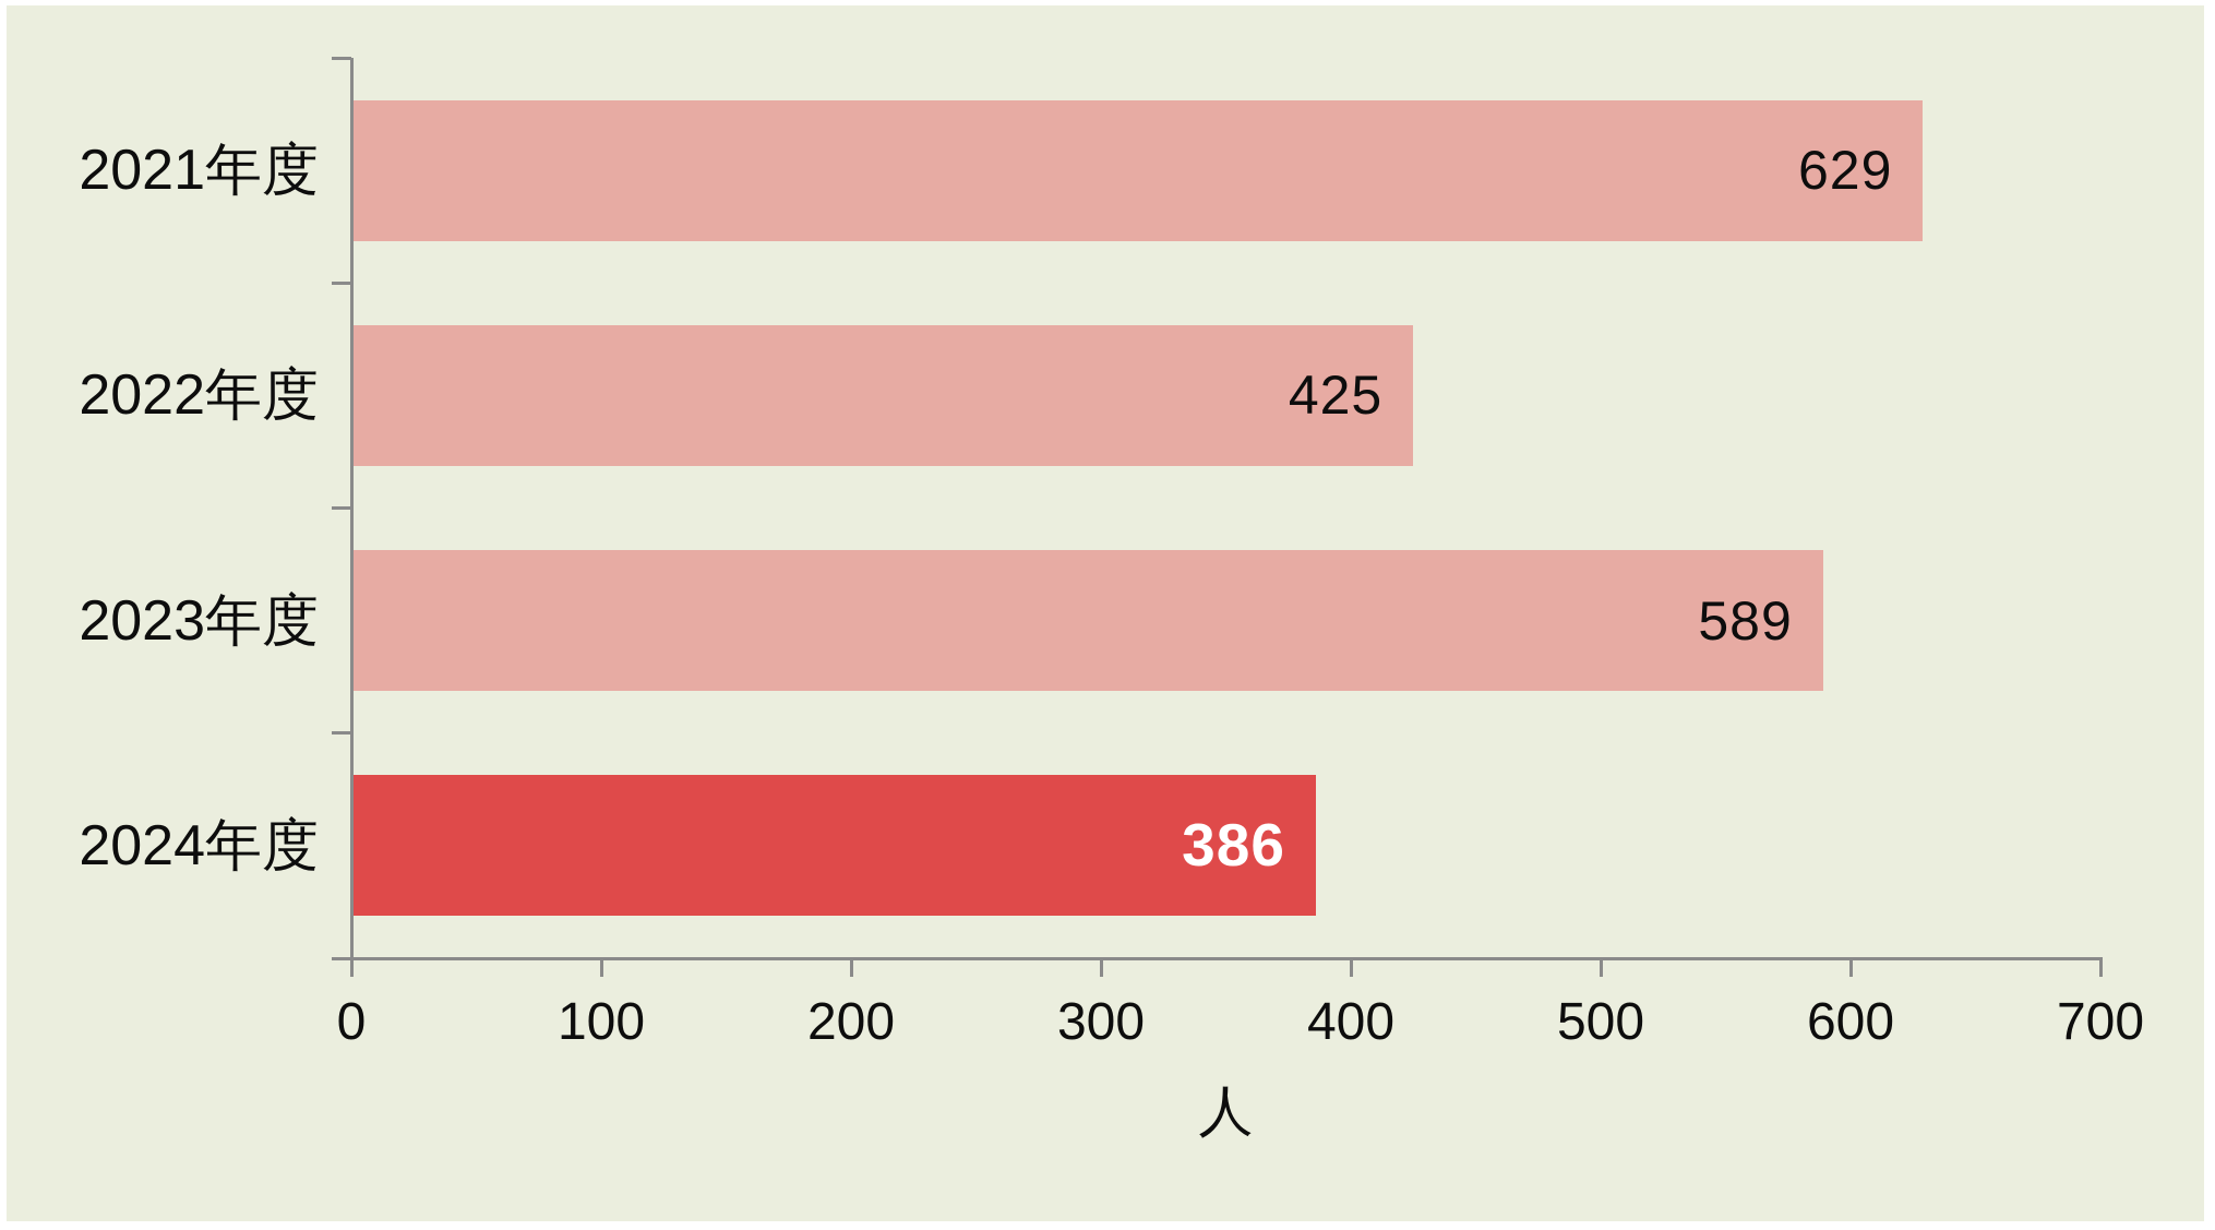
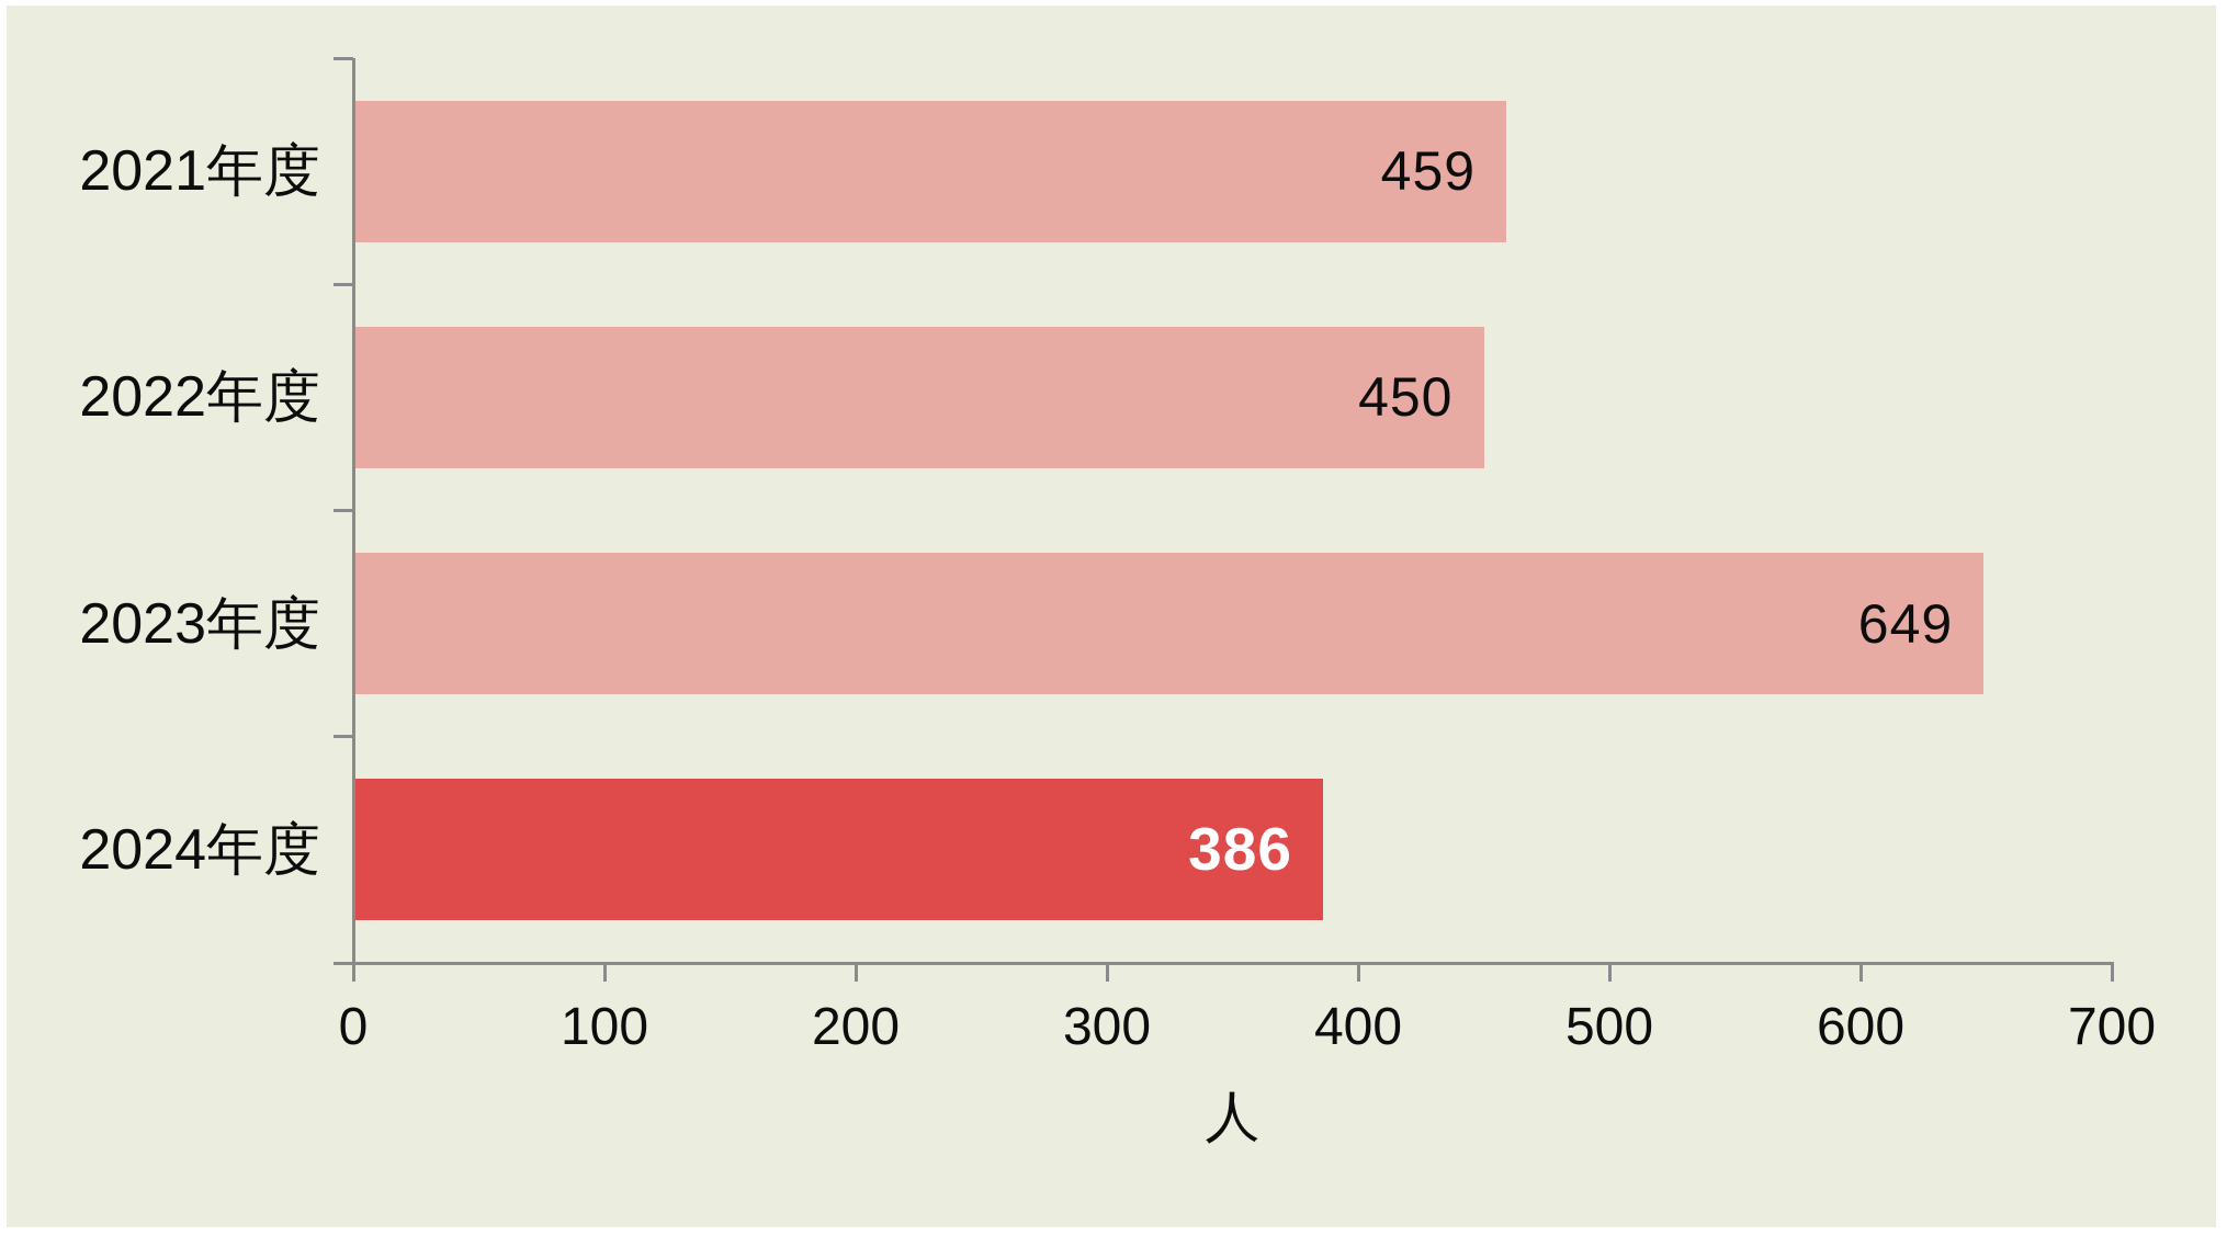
2021年度: 629 -> 459
2022年度: 425 -> 450
2023年度: 589 -> 649
